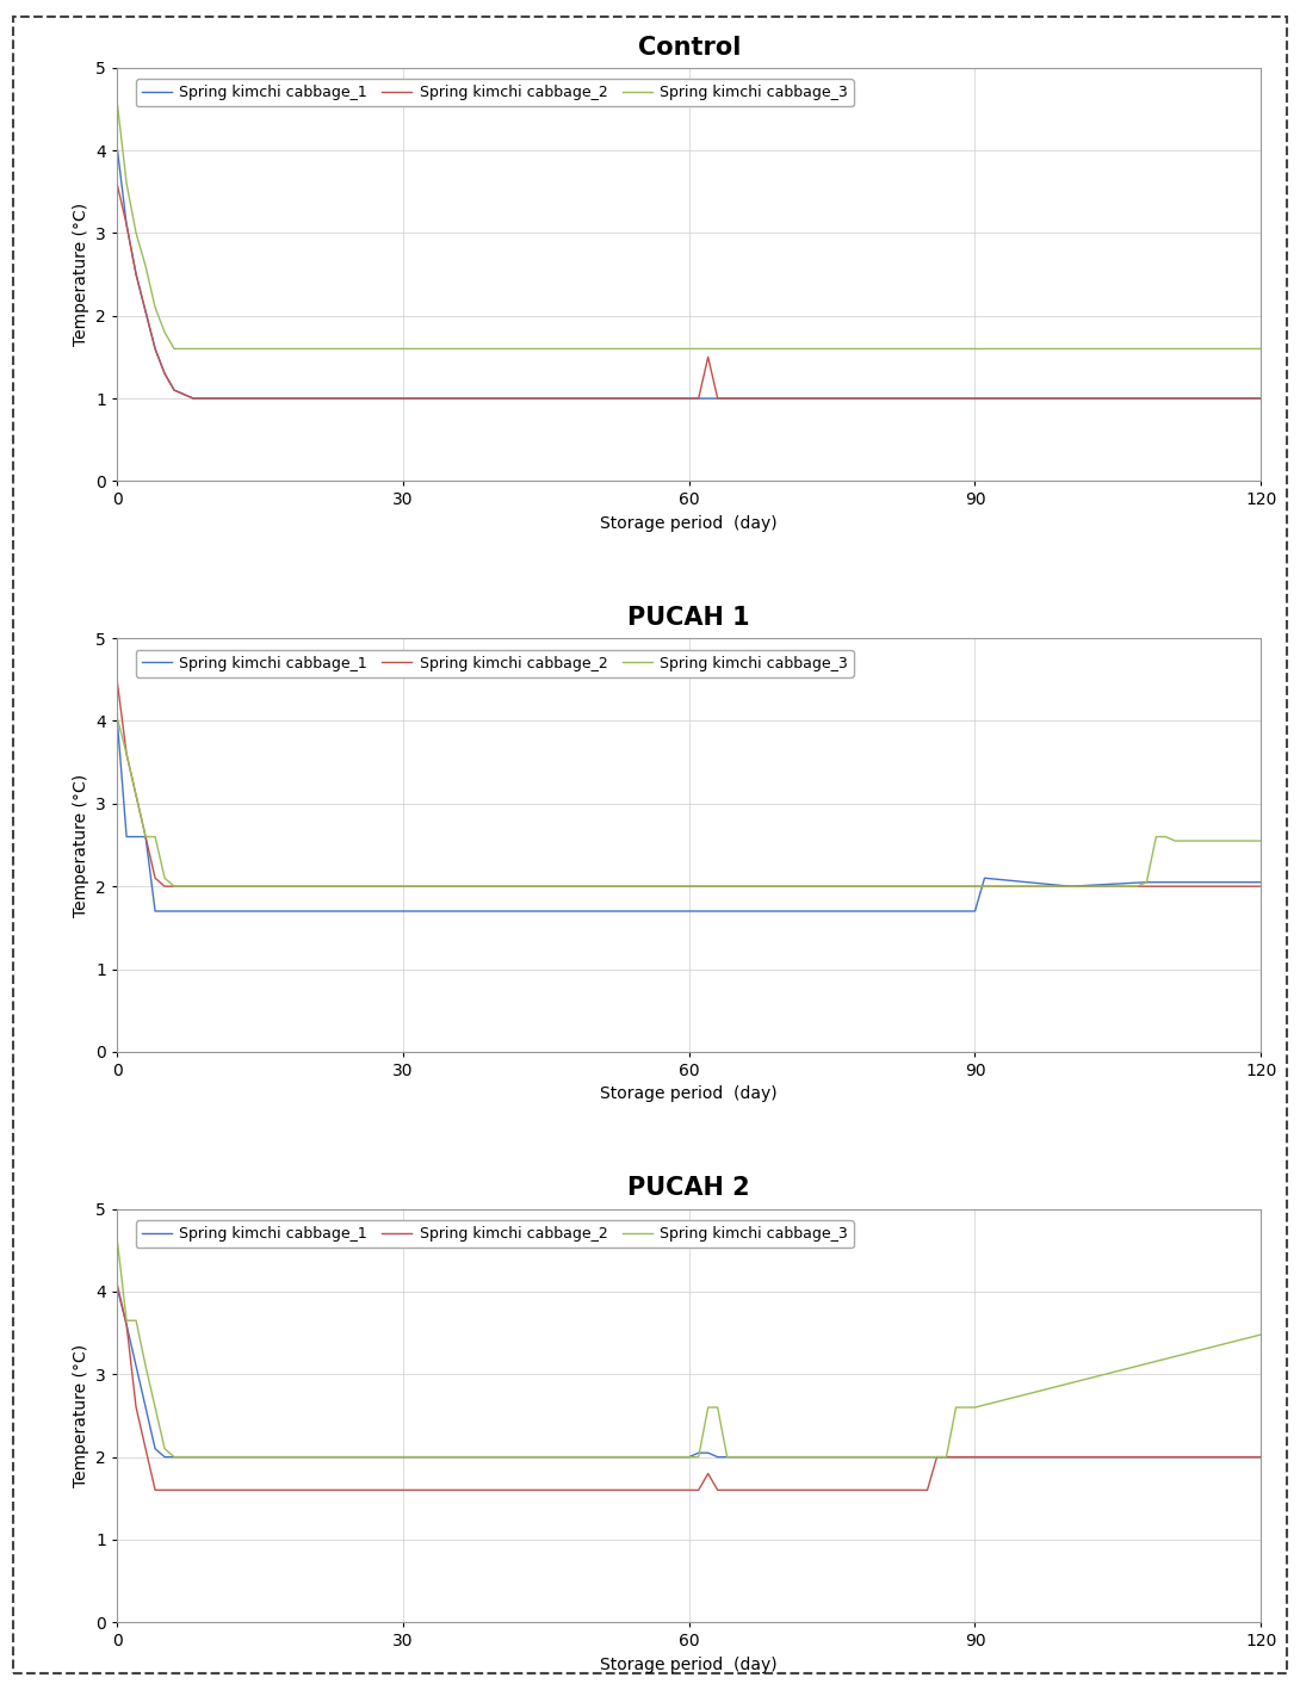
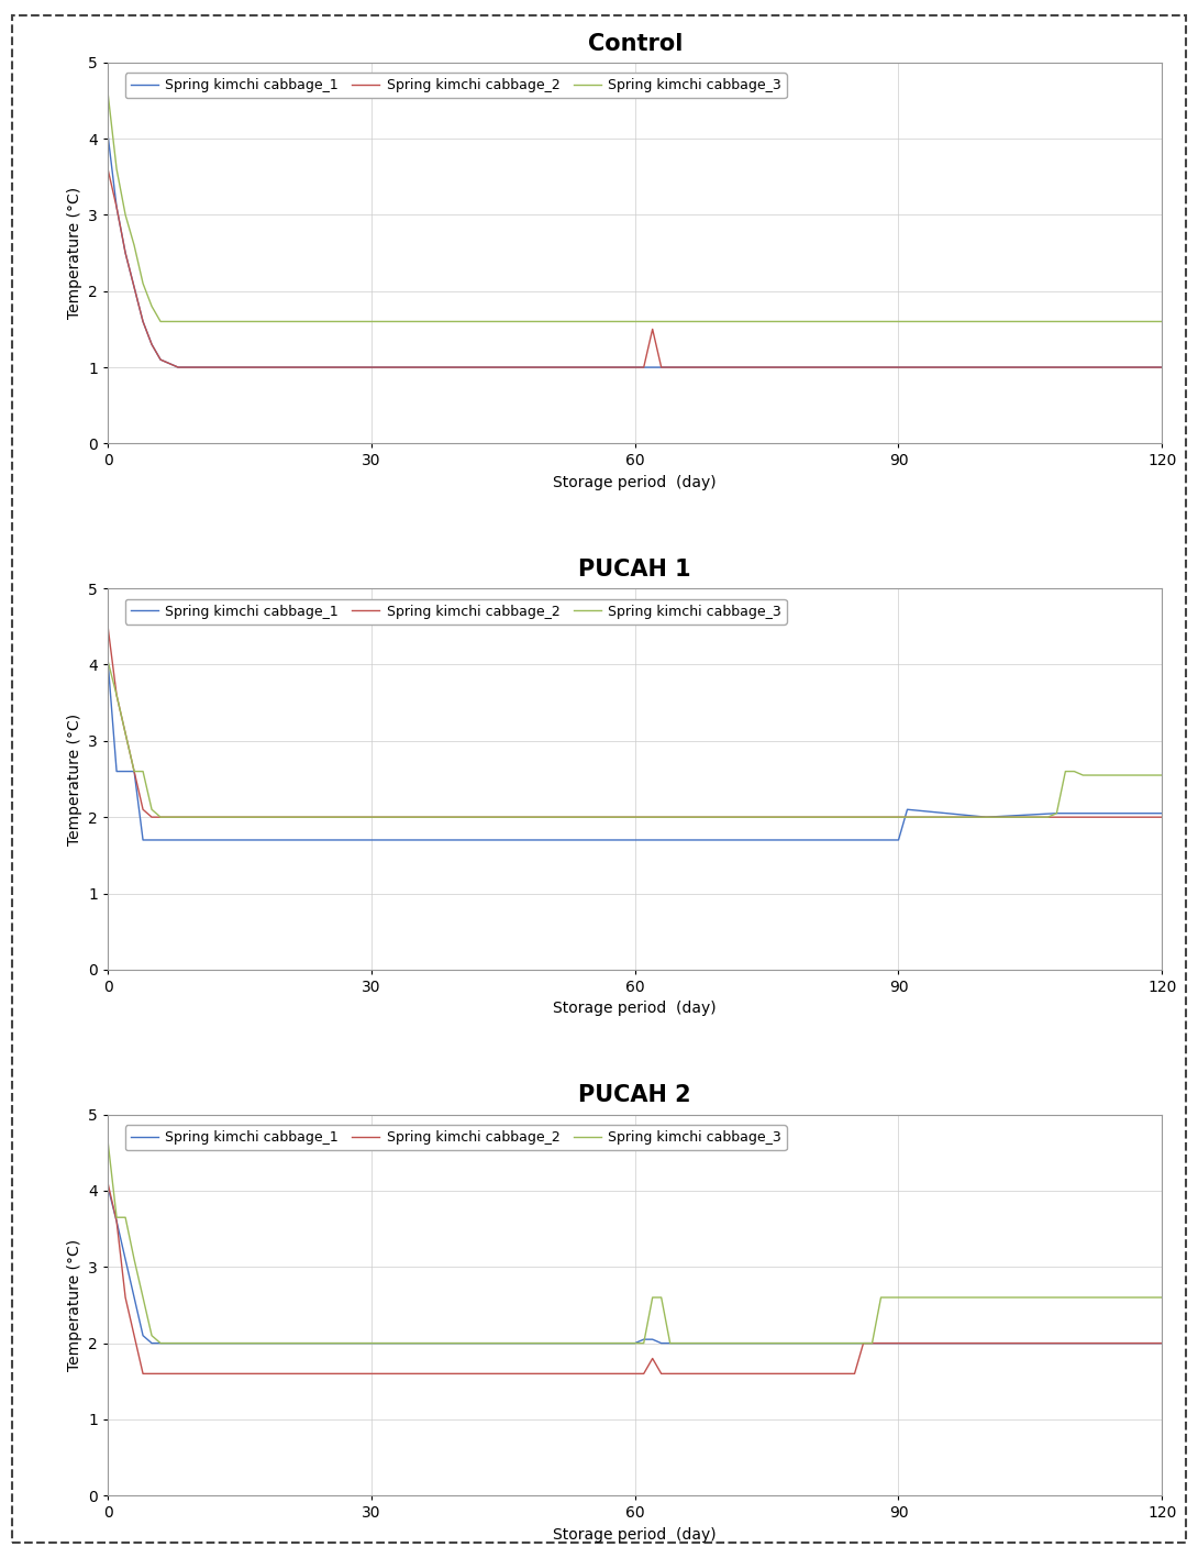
PUCAH 2/Spring kimchi cabbage_3/120: 3.48 -> 2.60
